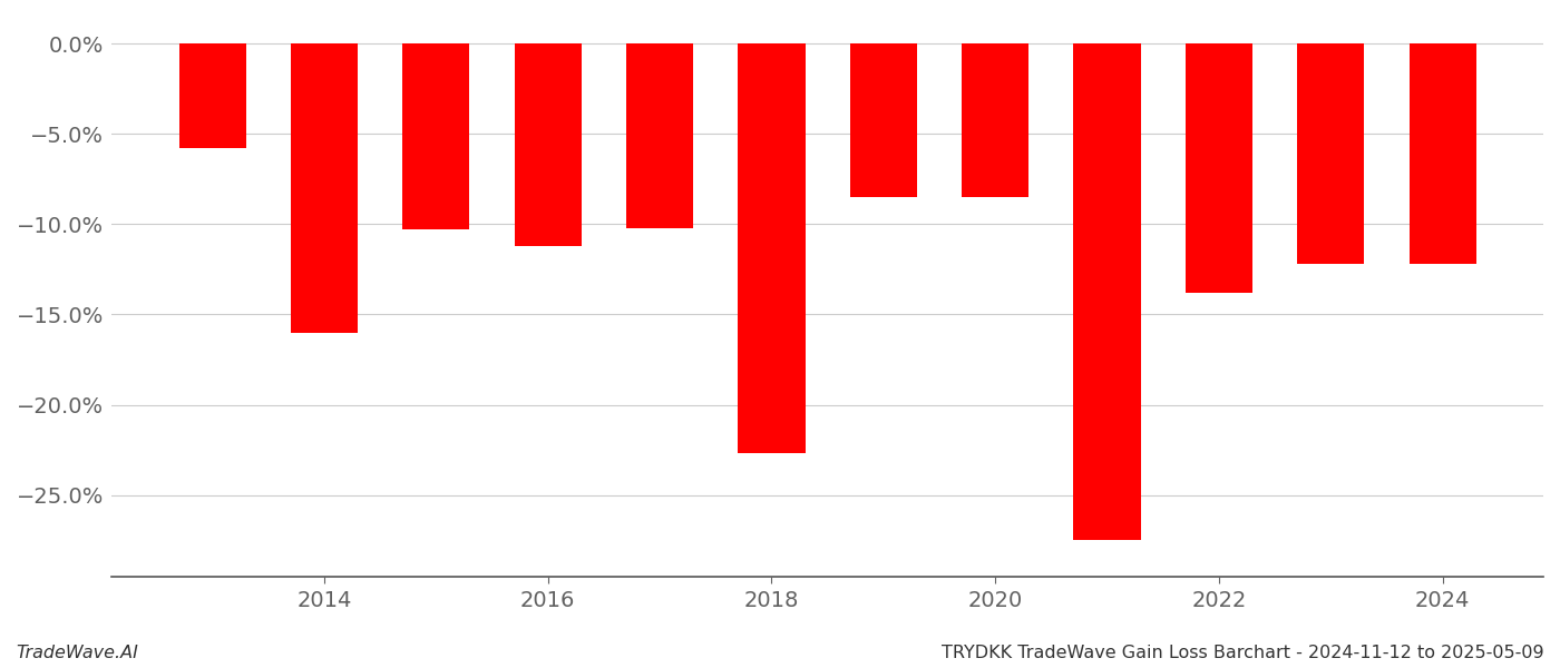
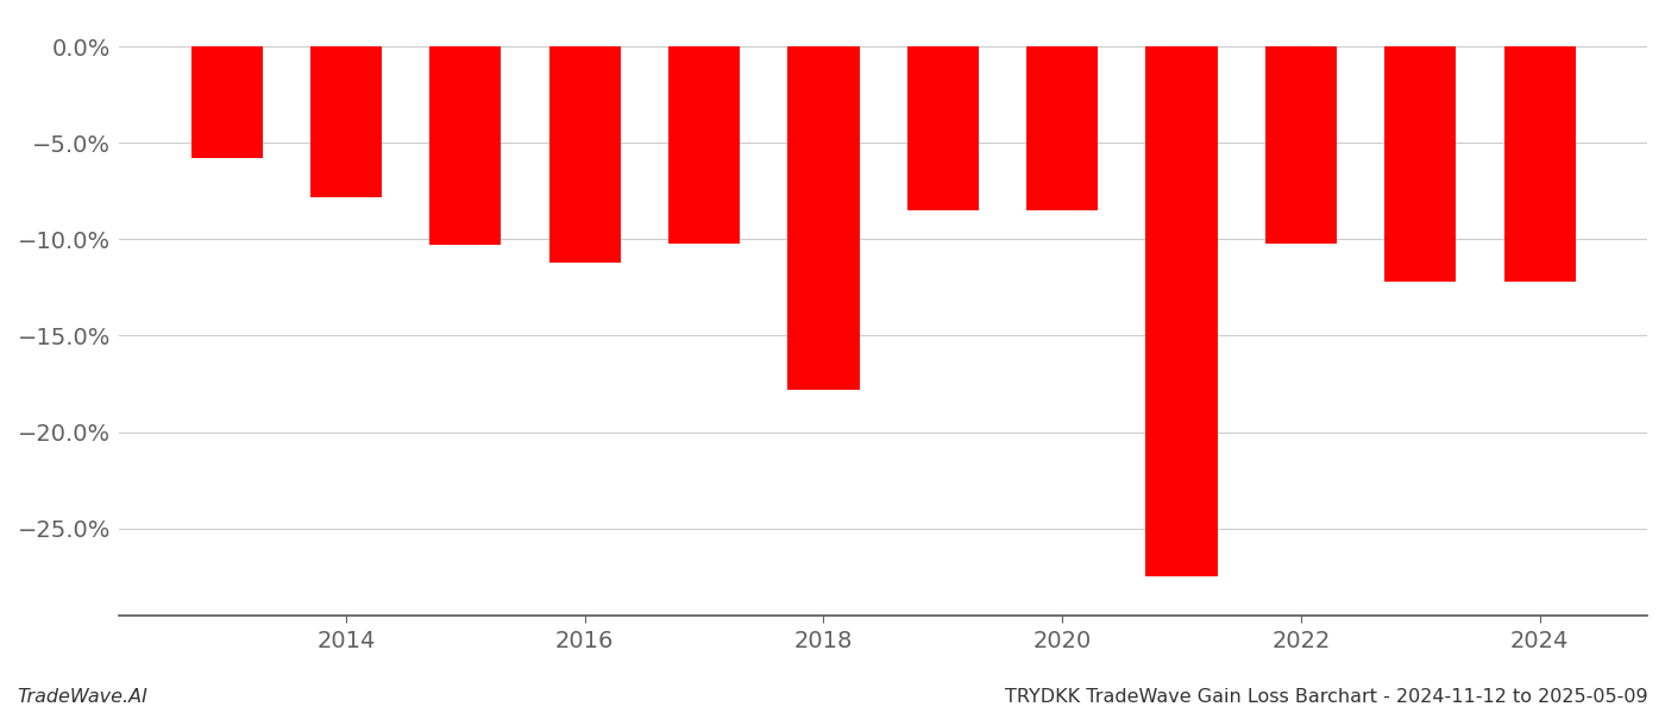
2014: -16.0% -> -7.8%
2018: -22.7% -> -17.8%
2022: -13.8% -> -10.2%
